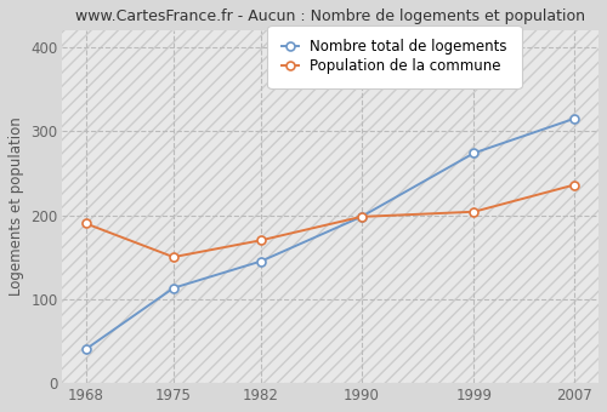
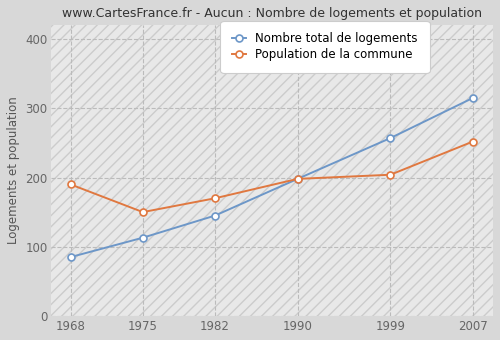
Nombre total de logements/1968: 40 -> 85
Nombre total de logements/1999: 274 -> 257
Population de la commune/2007: 236 -> 252
